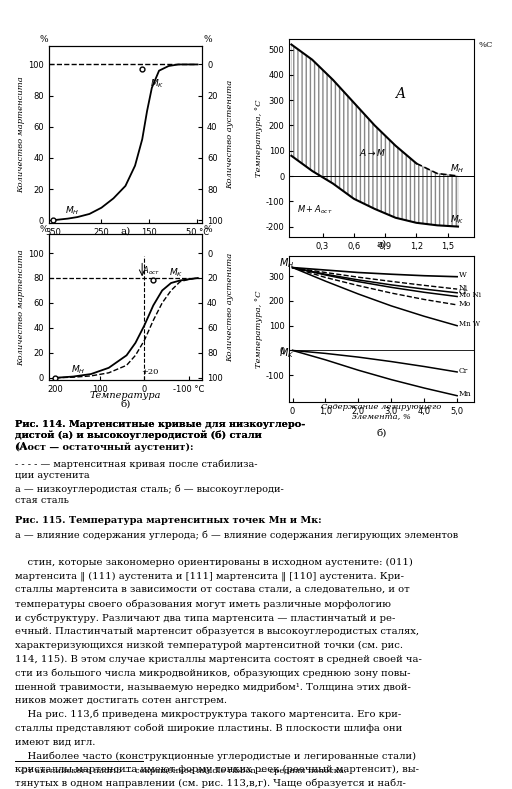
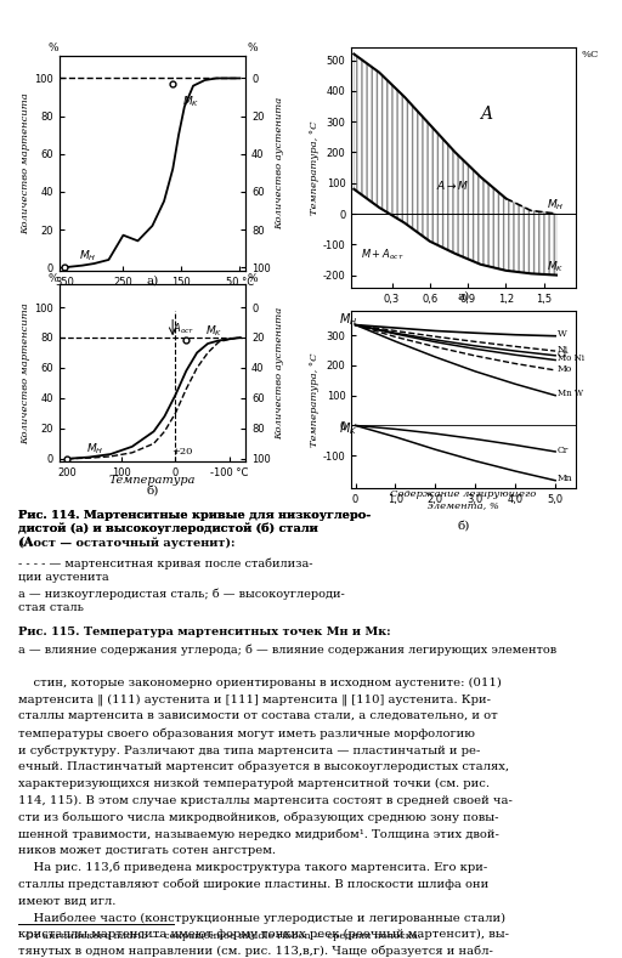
250: 8 -> 17
